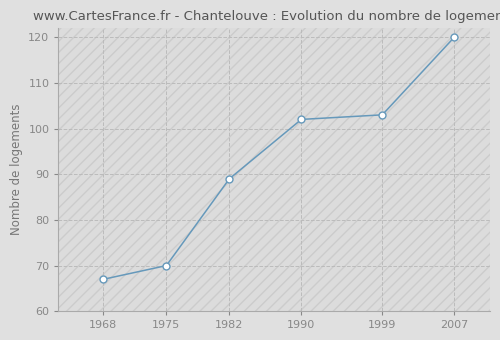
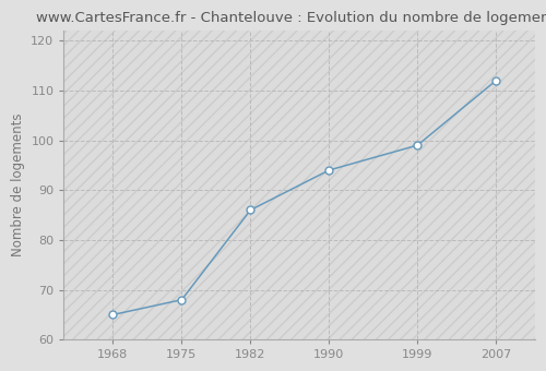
1968: 67 -> 65
1975: 70 -> 68
1982: 89 -> 86
1990: 102 -> 94
1999: 103 -> 99
2007: 120 -> 112
